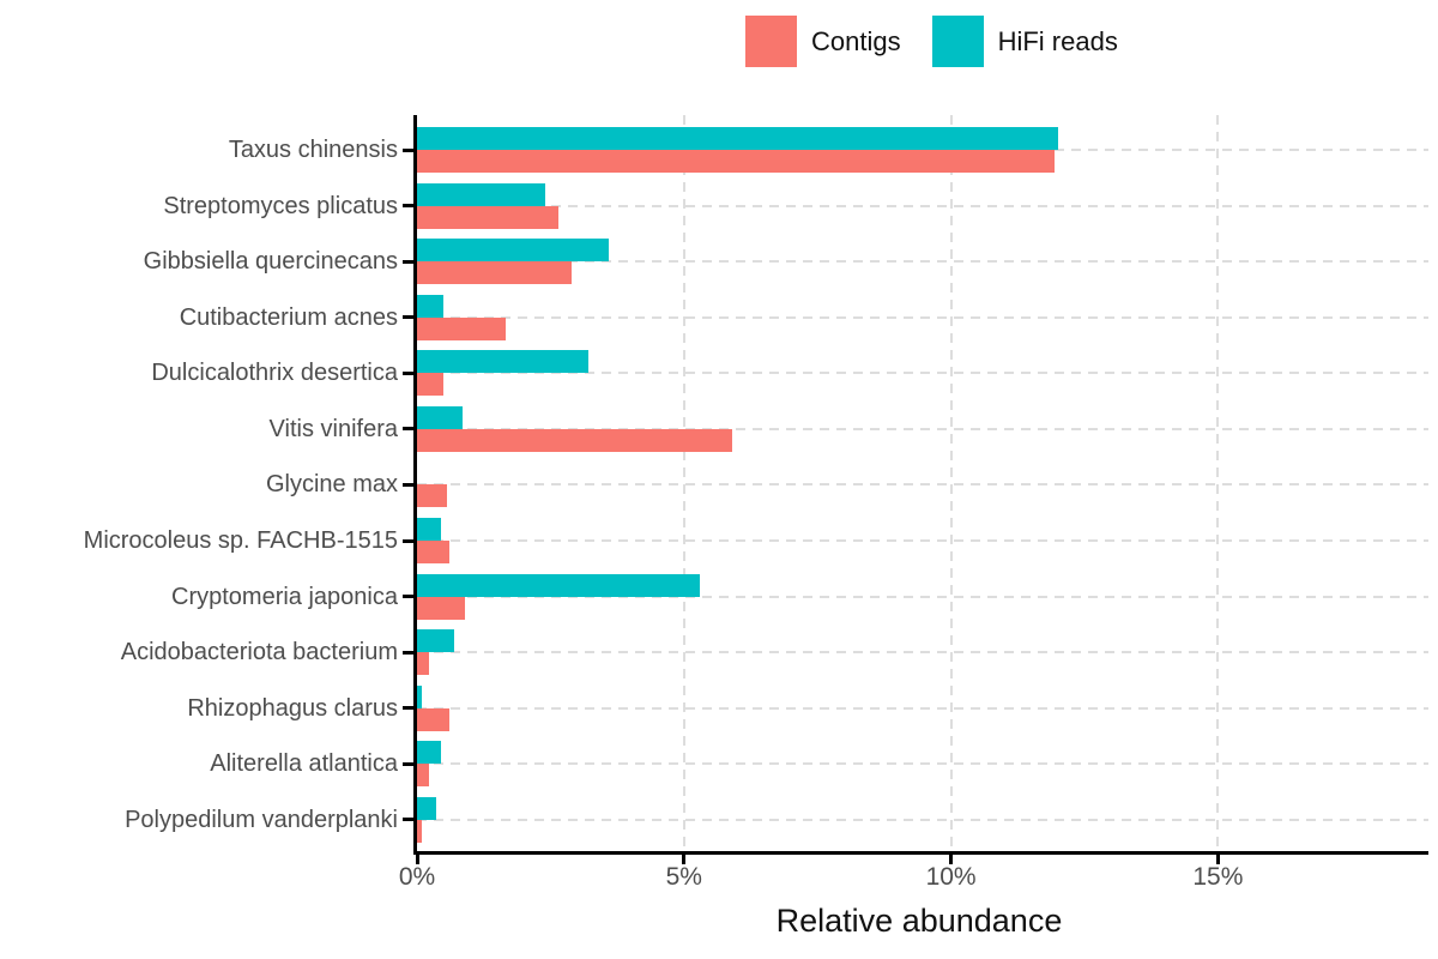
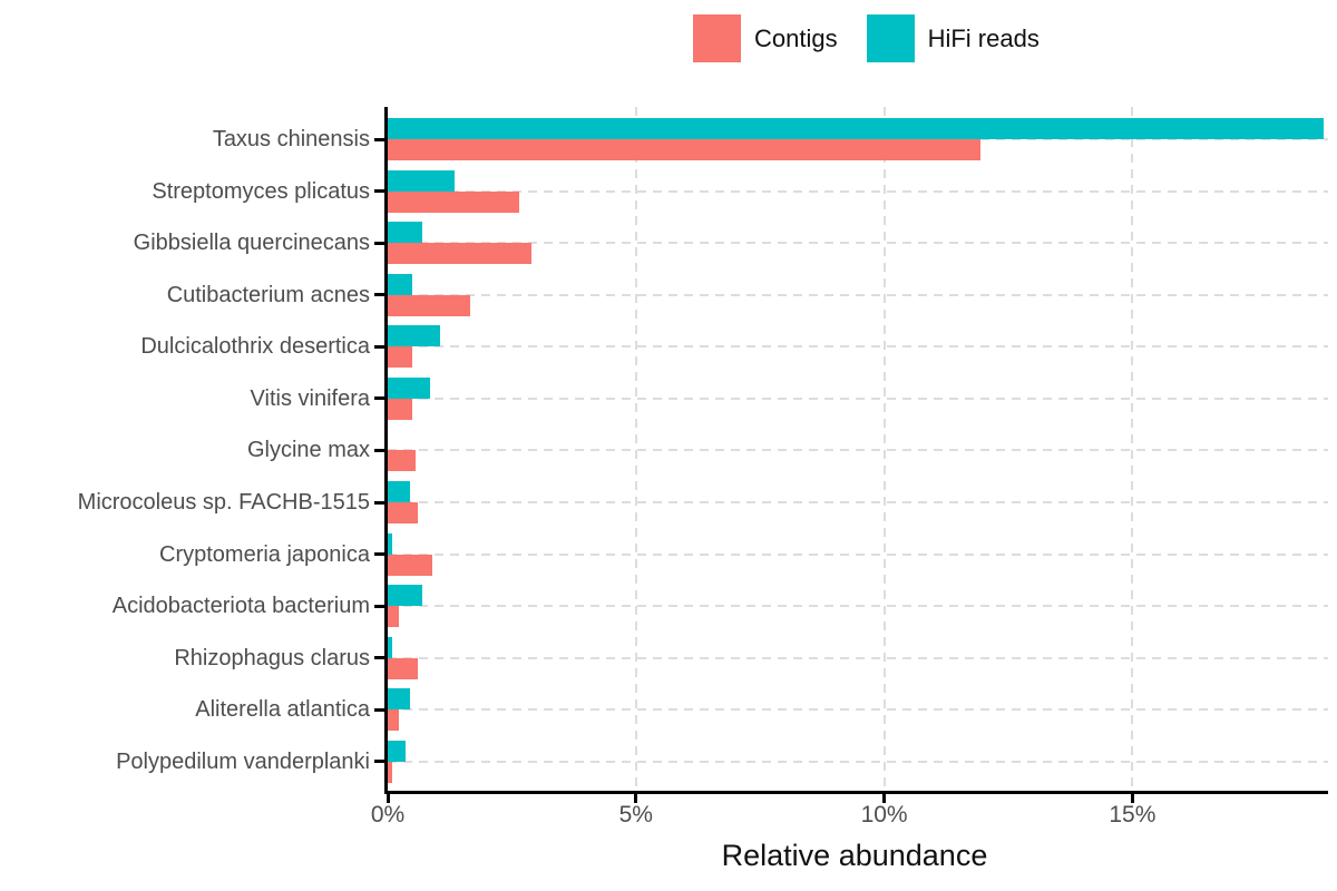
HiFi reads/Taxus chinensis: 12.0% -> 18.9%
HiFi reads/Streptomyces plicatus: 2.4% -> 1.4%
HiFi reads/Gibbsiella quercinecans: 3.6% -> 0.7%
HiFi reads/Dulcicalothrix desertica: 3.2% -> 1.1%
Contigs/Vitis vinifera: 5.9% -> 0.5%
HiFi reads/Cryptomeria japonica: 5.3% -> 0.1%
